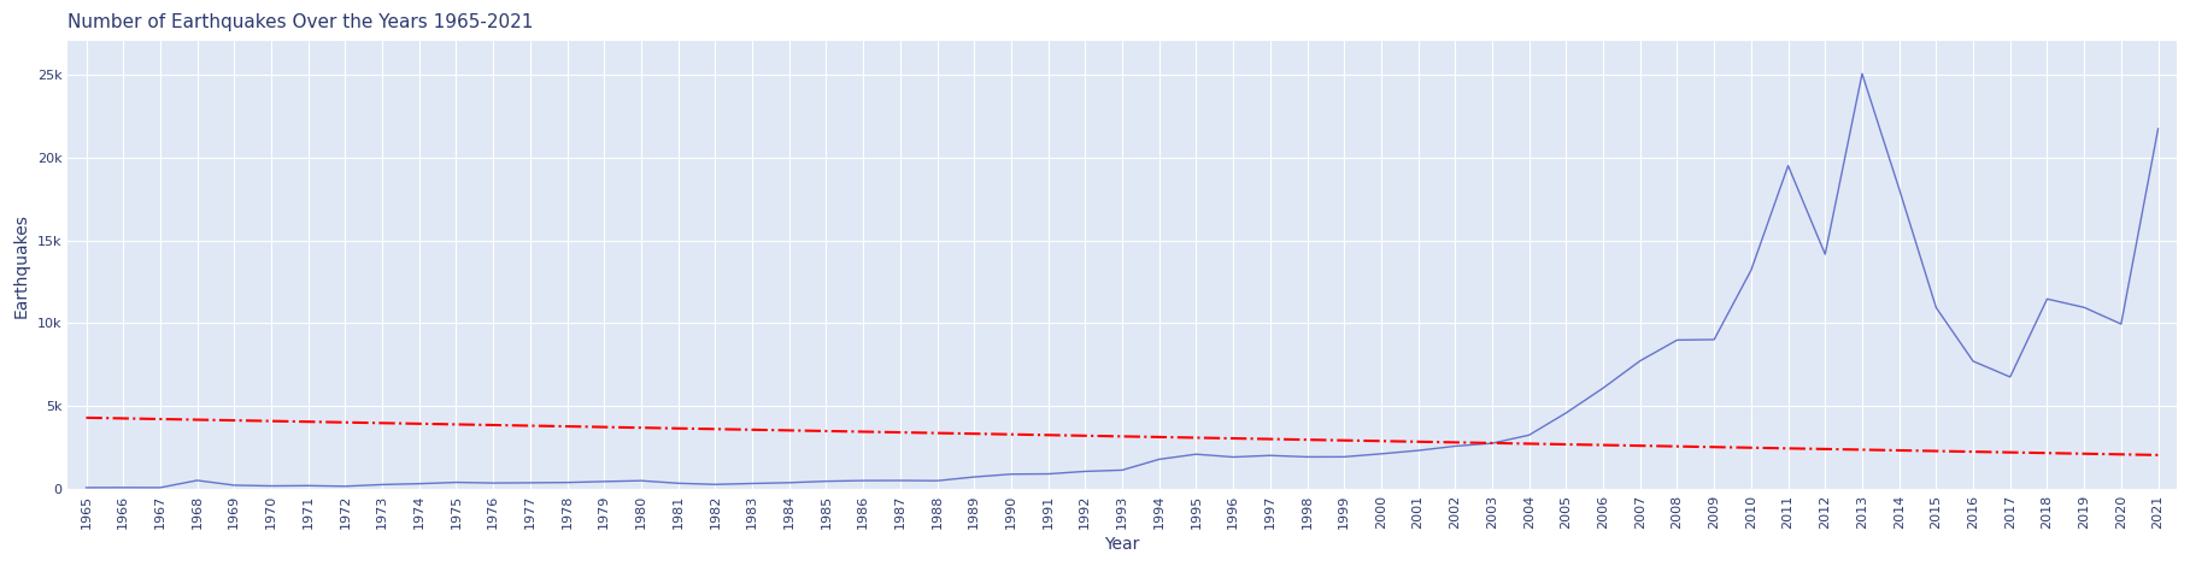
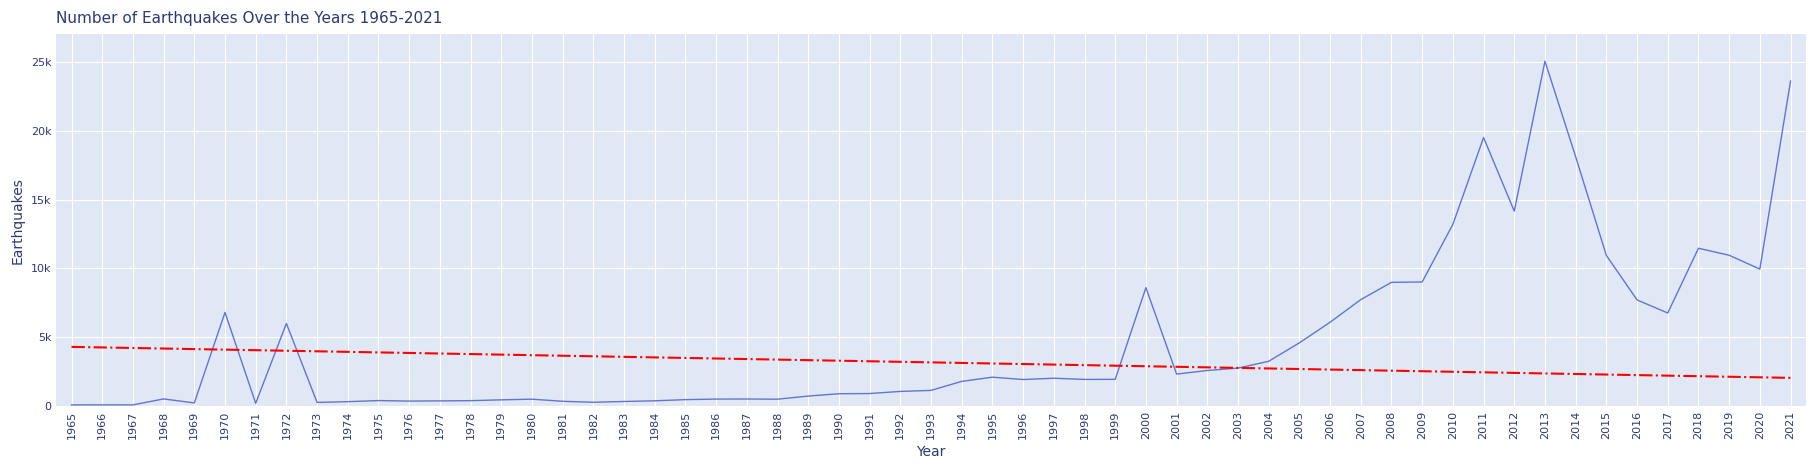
1970: 0.2k -> 6.8k
1972: 0.2k -> 6.0k
2000: 2.1k -> 8.6k
2021: 21.7k -> 23.6k
